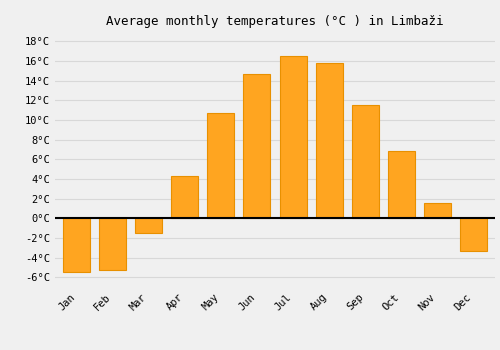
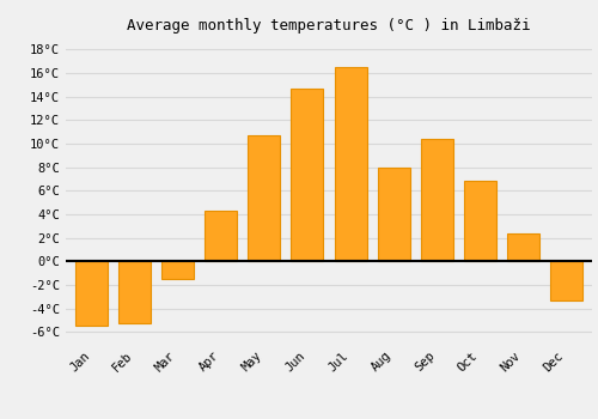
Aug: 15.8°C -> 8.0°C
Sep: 11.5°C -> 10.4°C
Nov: 1.5°C -> 2.4°C
